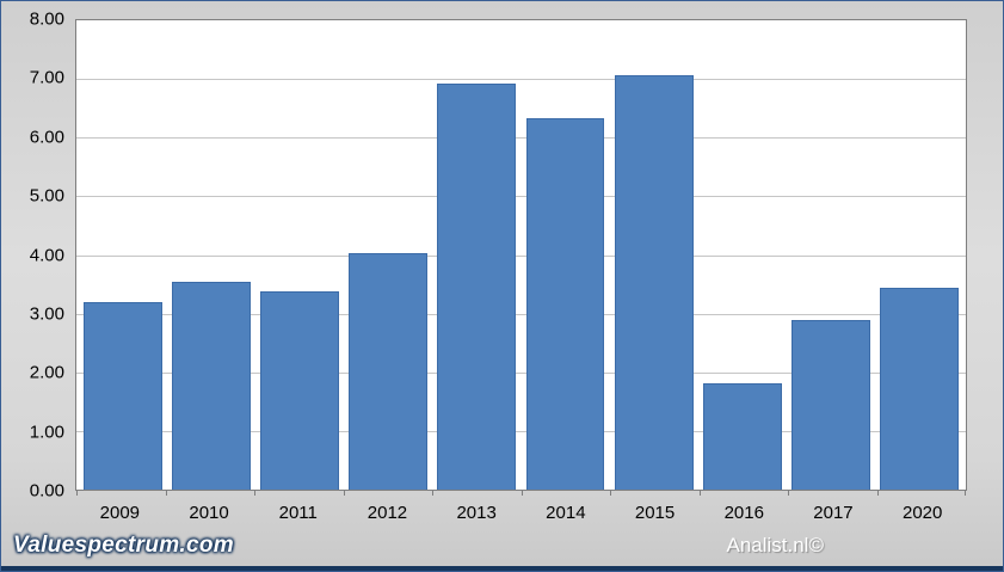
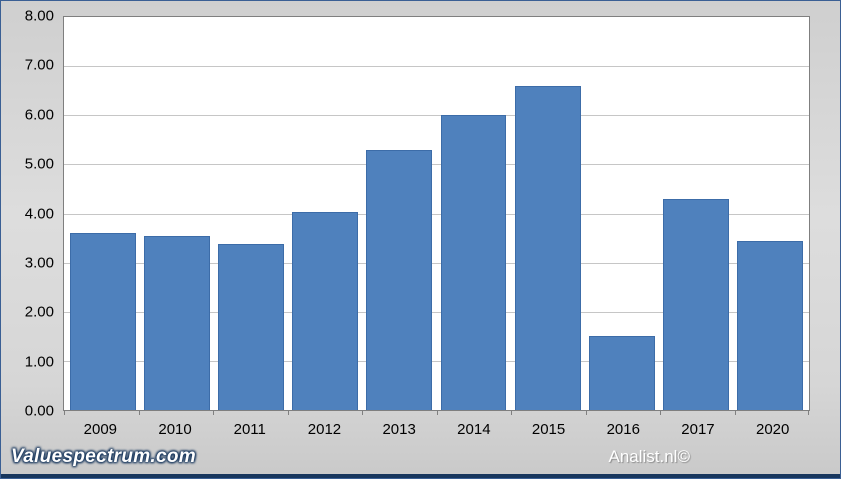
2009: 3.2 -> 3.6
2013: 6.9 -> 5.3
2014: 6.3 -> 6.0
2015: 7.1 -> 6.6
2016: 1.8 -> 1.5
2017: 2.9 -> 4.3
